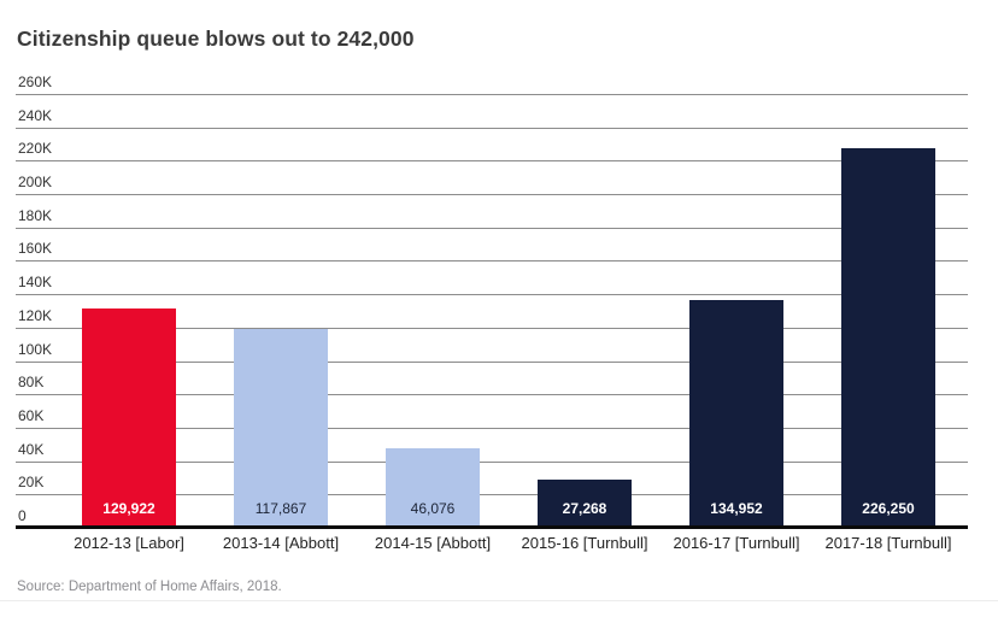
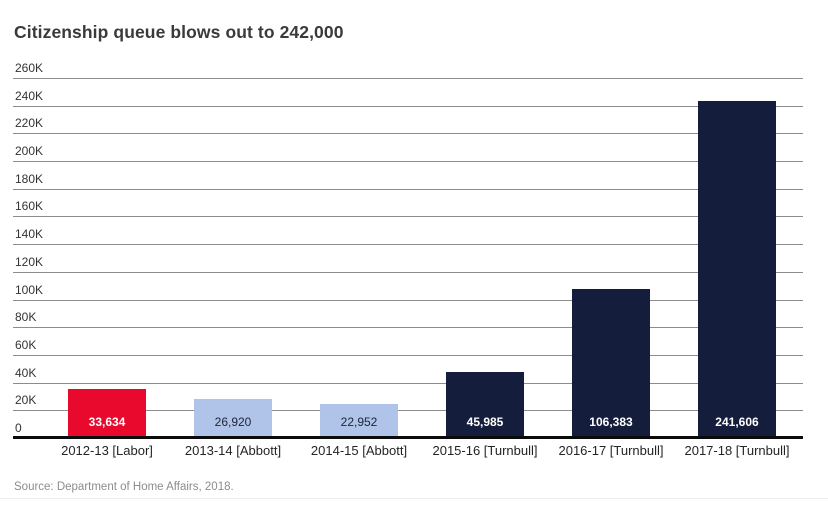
2012-13 [Labor]: 129,922 -> 33,634
2013-14 [Abbott]: 117,867 -> 26,920
2014-15 [Abbott]: 46,076 -> 22,952
2015-16 [Turnbull]: 27,268 -> 45,985
2016-17 [Turnbull]: 134,952 -> 106,383
2017-18 [Turnbull]: 226,250 -> 241,606
